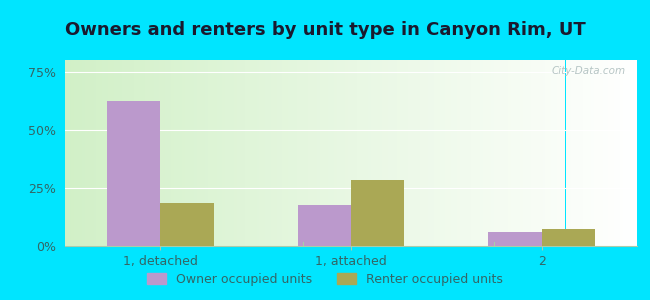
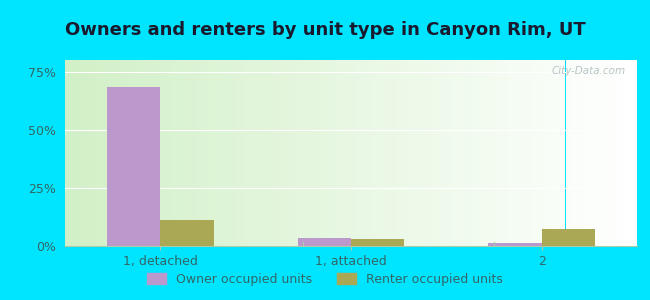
Owner occupied units/1, detached: 62.5% -> 68.5%
Renter occupied units/1, detached: 18.5% -> 11.0%
Owner occupied units/1, attached: 17.5% -> 3.5%
Renter occupied units/1, attached: 28.5% -> 3.0%
Owner occupied units/2: 6.0% -> 1.5%
